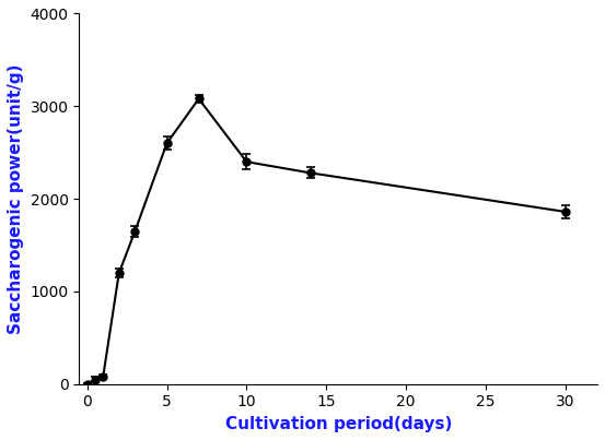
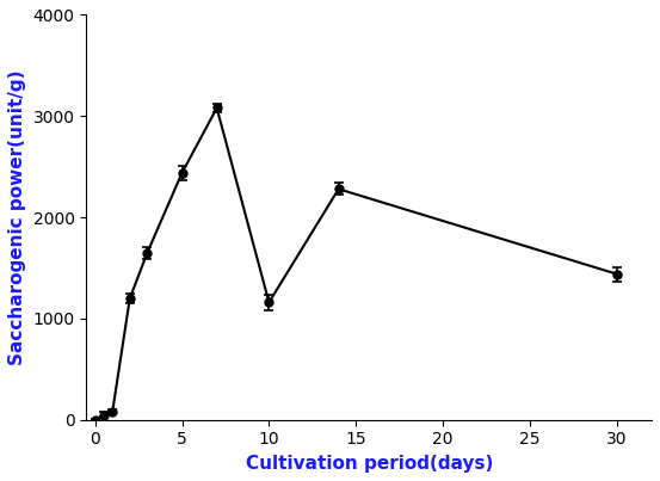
5: 2600 -> 2440
10: 2400 -> 1160
30: 1860 -> 1440
